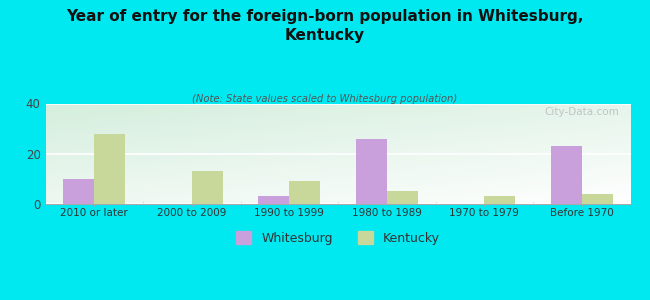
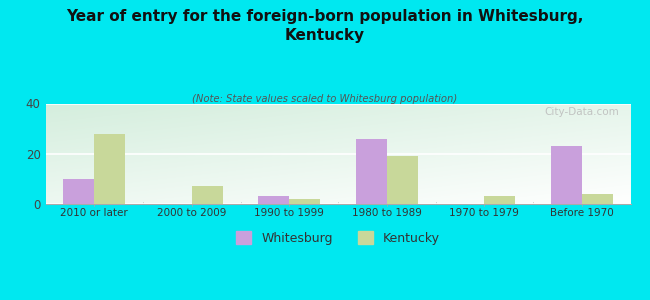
Kentucky/2000 to 2009: 13 -> 7
Kentucky/1990 to 1999: 9 -> 2
Kentucky/1980 to 1989: 5 -> 19
